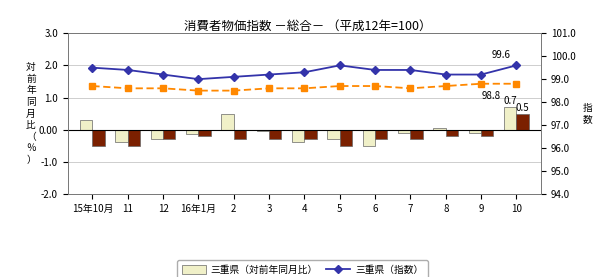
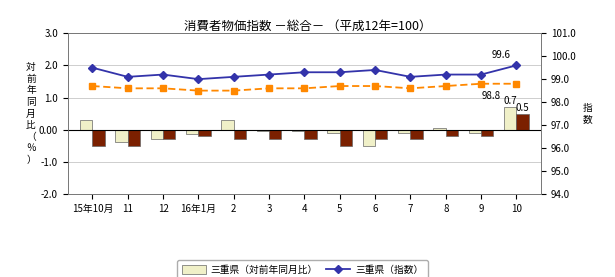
三重県（指数）/11: 99.4 -> 99.1
三重県（対前年同月比）/2: 0.50 -> 0.30
三重県（対前年同月比）/4: -0.40 -> -0.05
三重県（対前年同月比）/5: -0.30 -> -0.10
三重県（指数）/5: 99.6 -> 99.3
三重県（指数）/7: 99.4 -> 99.1
